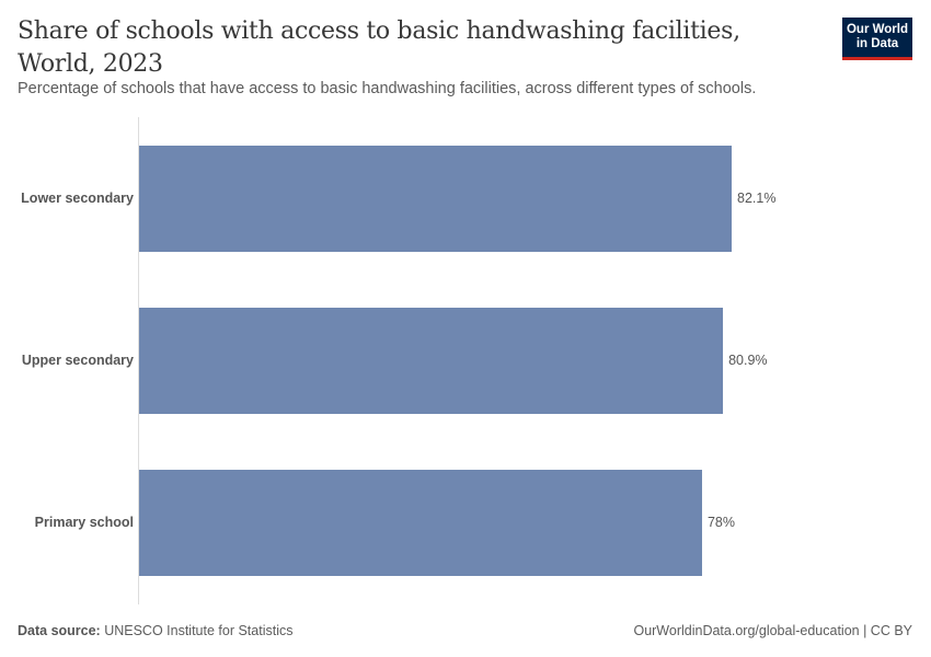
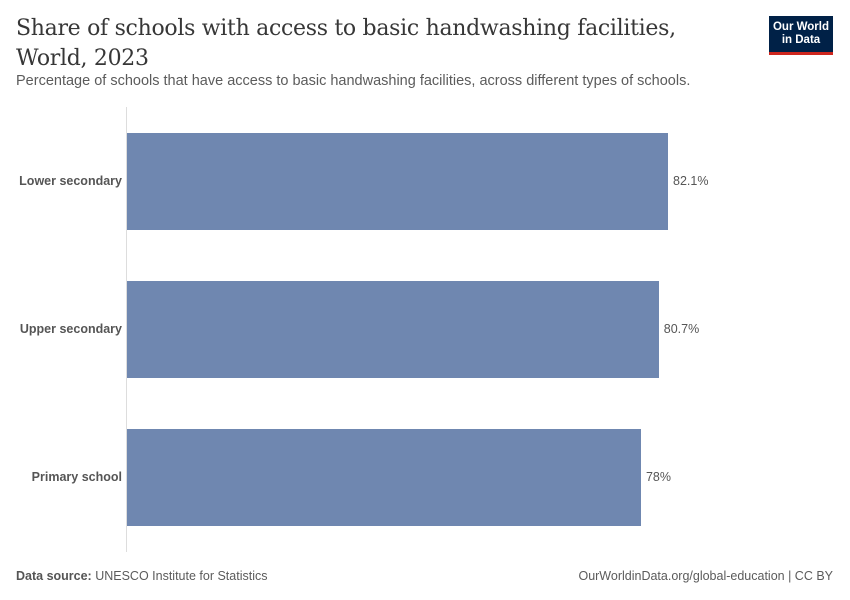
Upper secondary: 80.9% -> 80.7%
